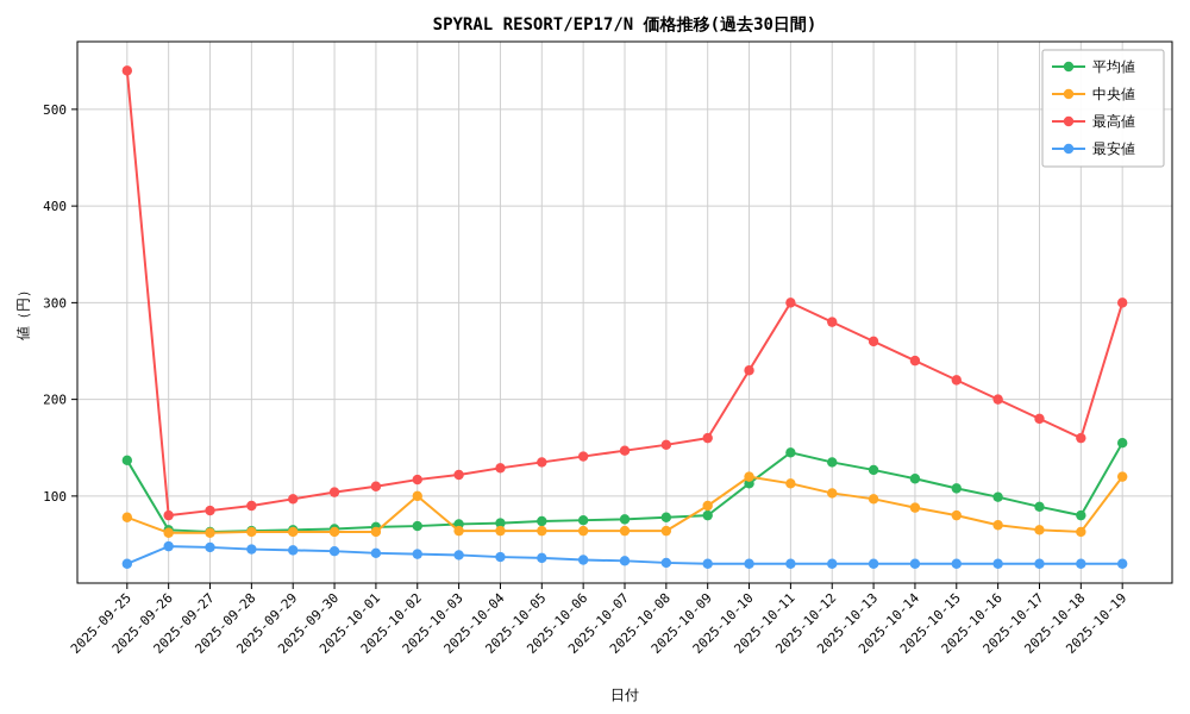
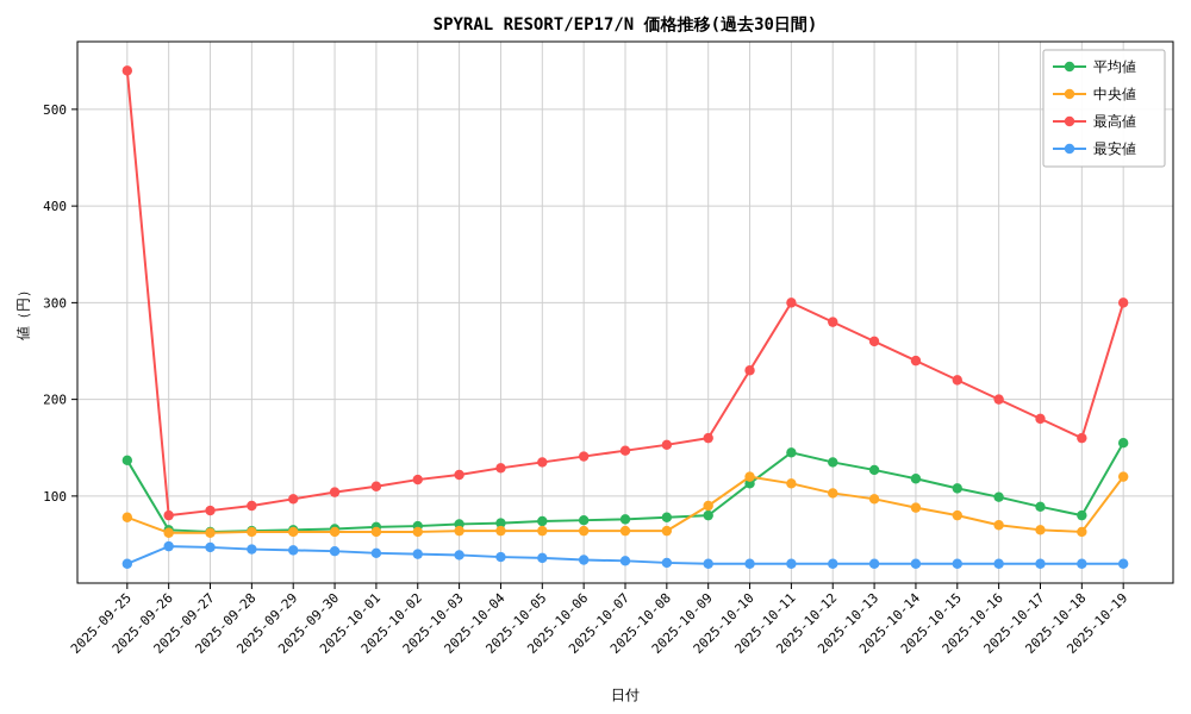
中央値/2025-10-02: 100 -> 60
